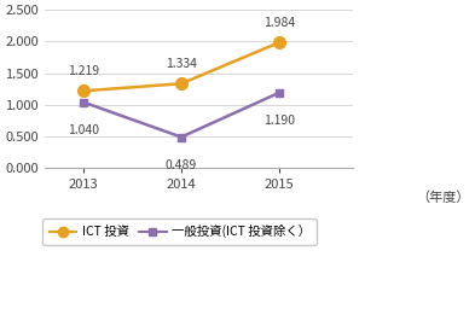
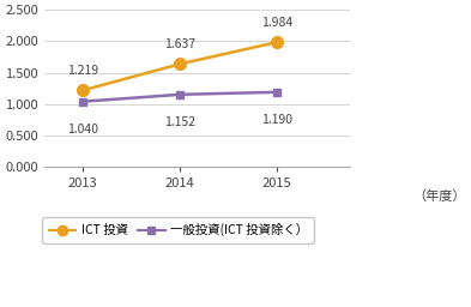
ICT 投資/2014: 1.334 -> 1.637
一般投資(ICT 投資除く）/2014: 0.489 -> 1.152
